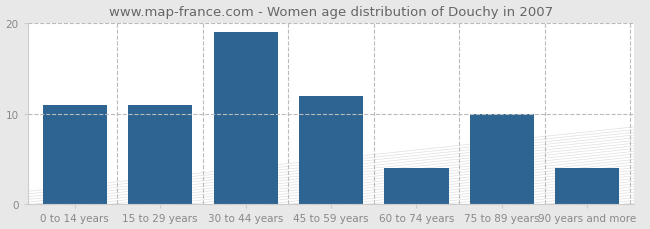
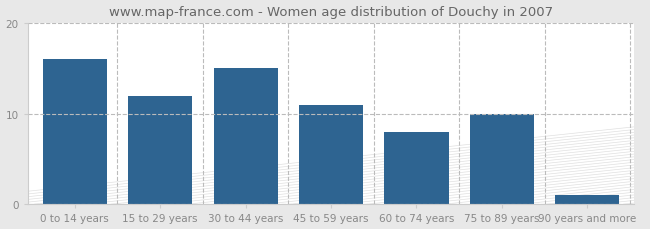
0 to 14 years: 11 -> 16
15 to 29 years: 11 -> 12
30 to 44 years: 19 -> 15
45 to 59 years: 12 -> 11
60 to 74 years: 4 -> 8
90 years and more: 4 -> 1
